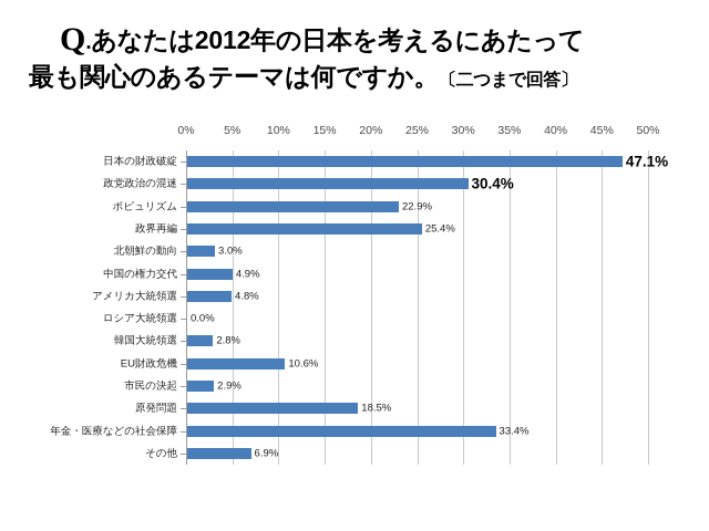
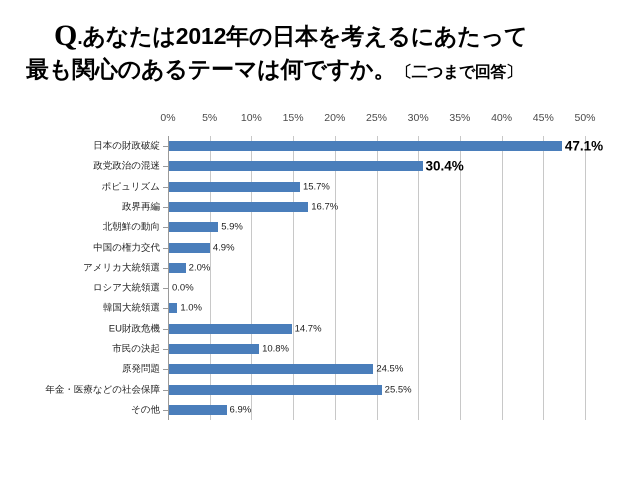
ポピュリズム: 22.9% -> 15.7%
政界再編: 25.4% -> 16.7%
北朝鮮の動向: 3.0% -> 5.9%
アメリカ大統領選: 4.8% -> 2.0%
韓国大統領選: 2.8% -> 1.0%
EU財政危機: 10.6% -> 14.7%
市民の決起: 2.9% -> 10.8%
原発問題: 18.5% -> 24.5%
年金・医療などの社会保障: 33.4% -> 25.5%
